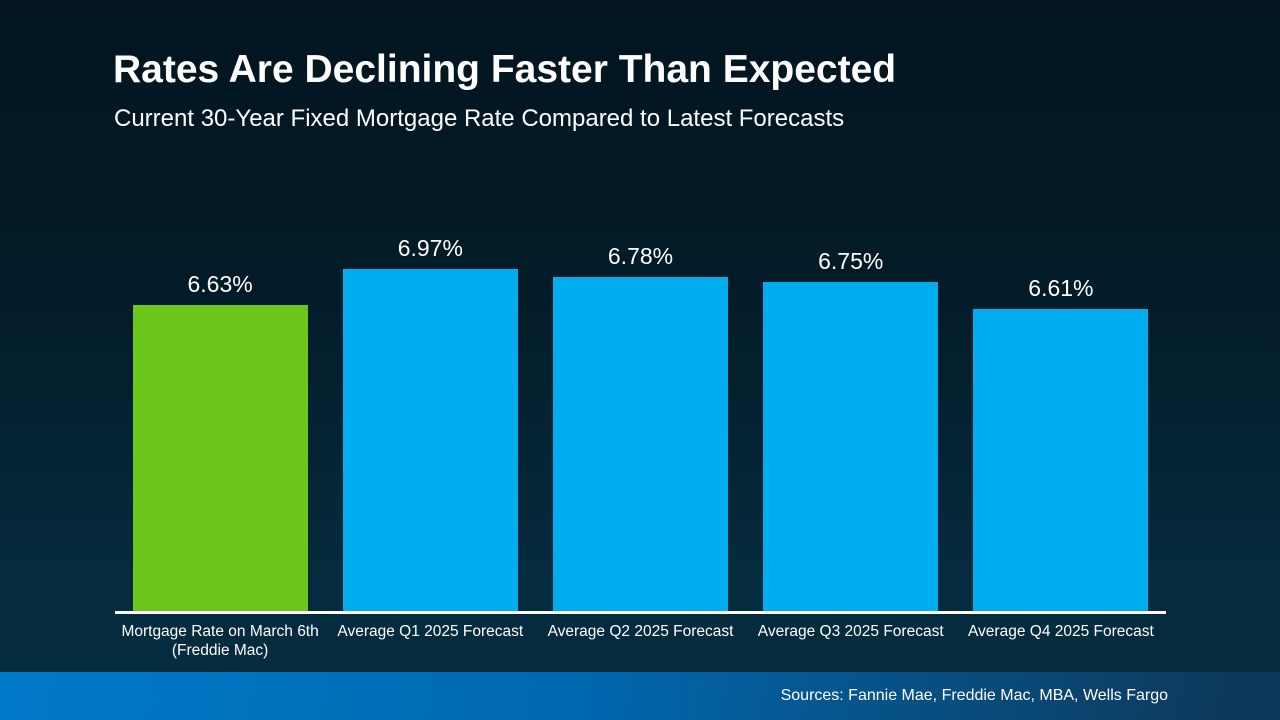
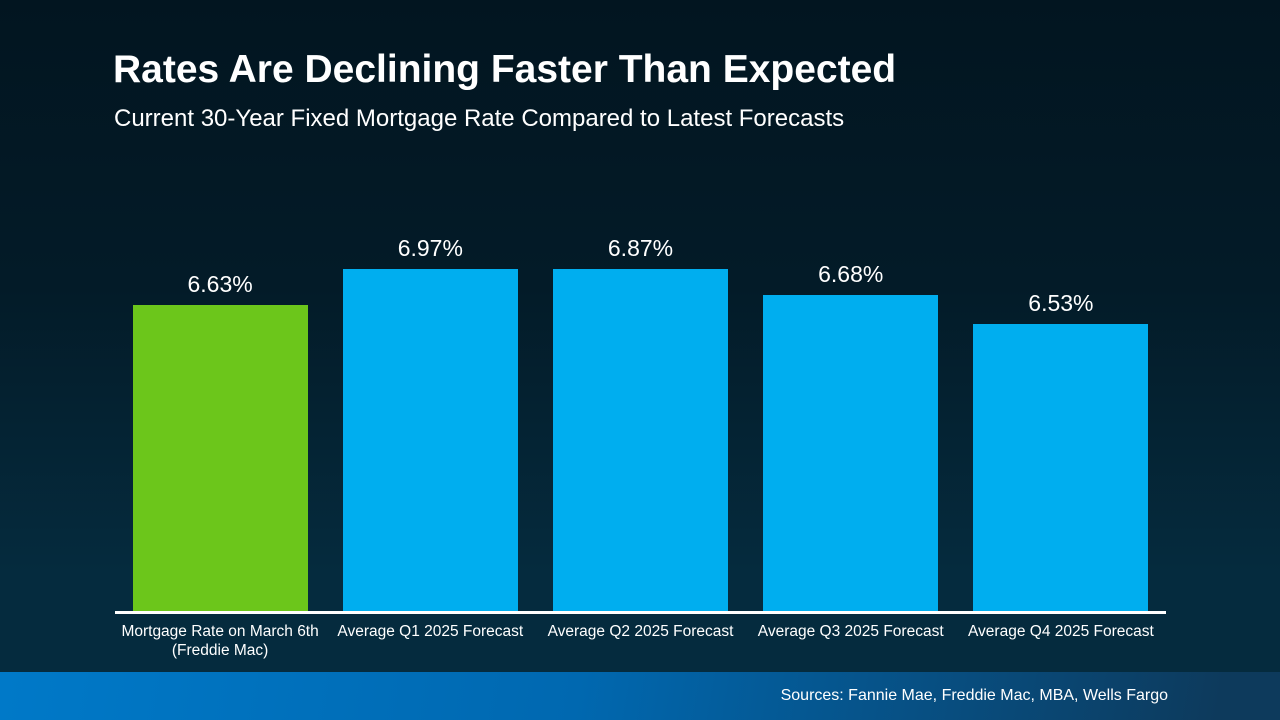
Average Q2 2025 Forecast: 6.78% -> 6.87%
Average Q3 2025 Forecast: 6.75% -> 6.68%
Average Q4 2025 Forecast: 6.61% -> 6.53%
